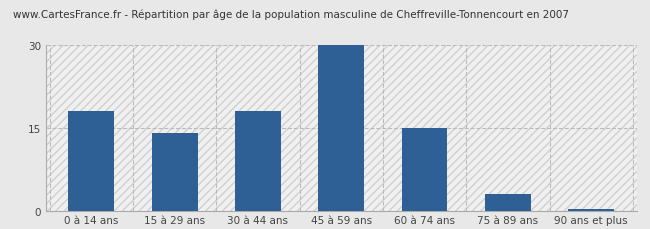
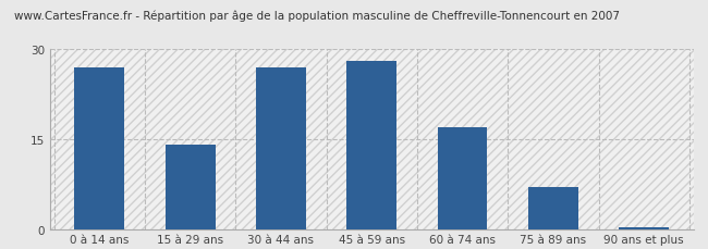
0 à 14 ans: 18.0 -> 27.0
30 à 44 ans: 18.0 -> 27.0
45 à 59 ans: 30.0 -> 28.0
60 à 74 ans: 15.0 -> 17.0
75 à 89 ans: 3.0 -> 7.0
